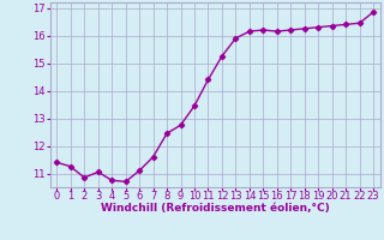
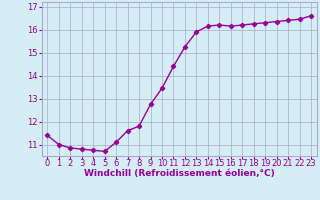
1: 11.25 -> 11.00
3: 11.05 -> 10.80
8: 12.45 -> 11.80
23: 16.85 -> 16.60
